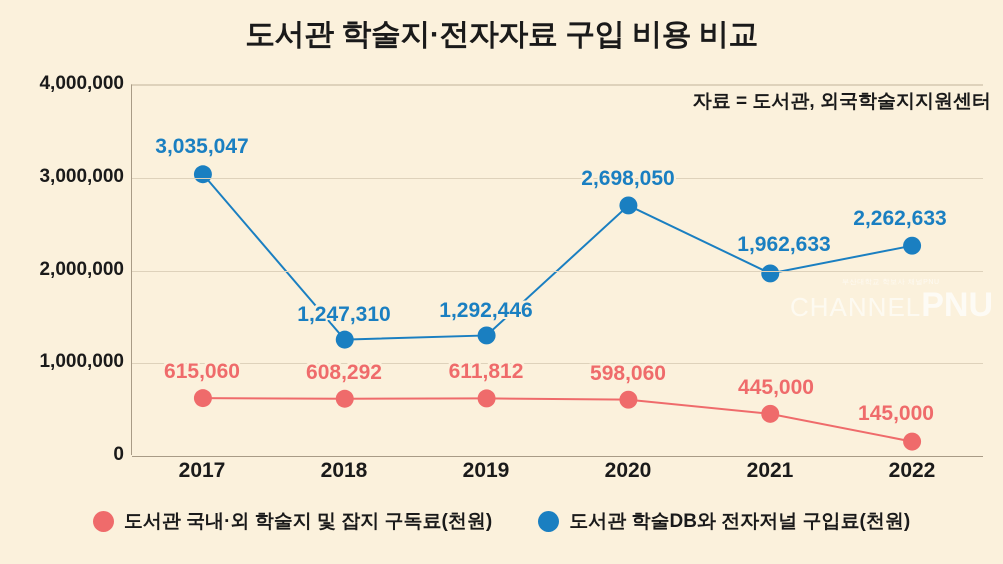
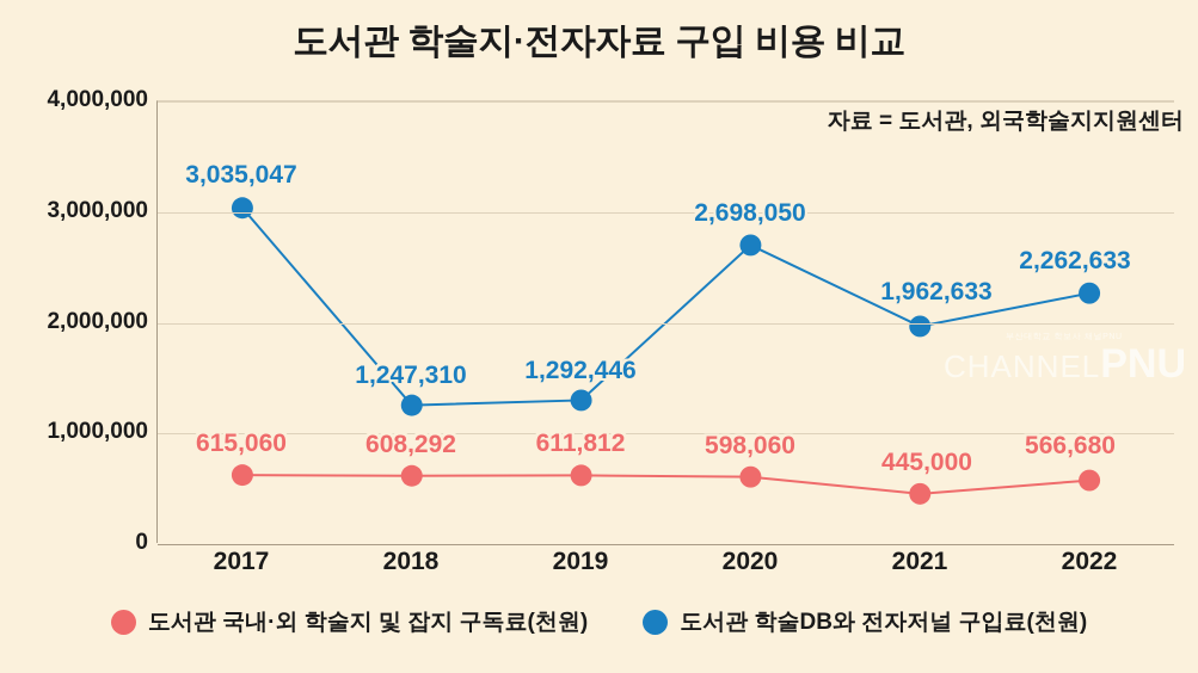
도서관 국내·외 학술지 및 잡지 구독료(천원)/2022: 145,000 -> 566,680
